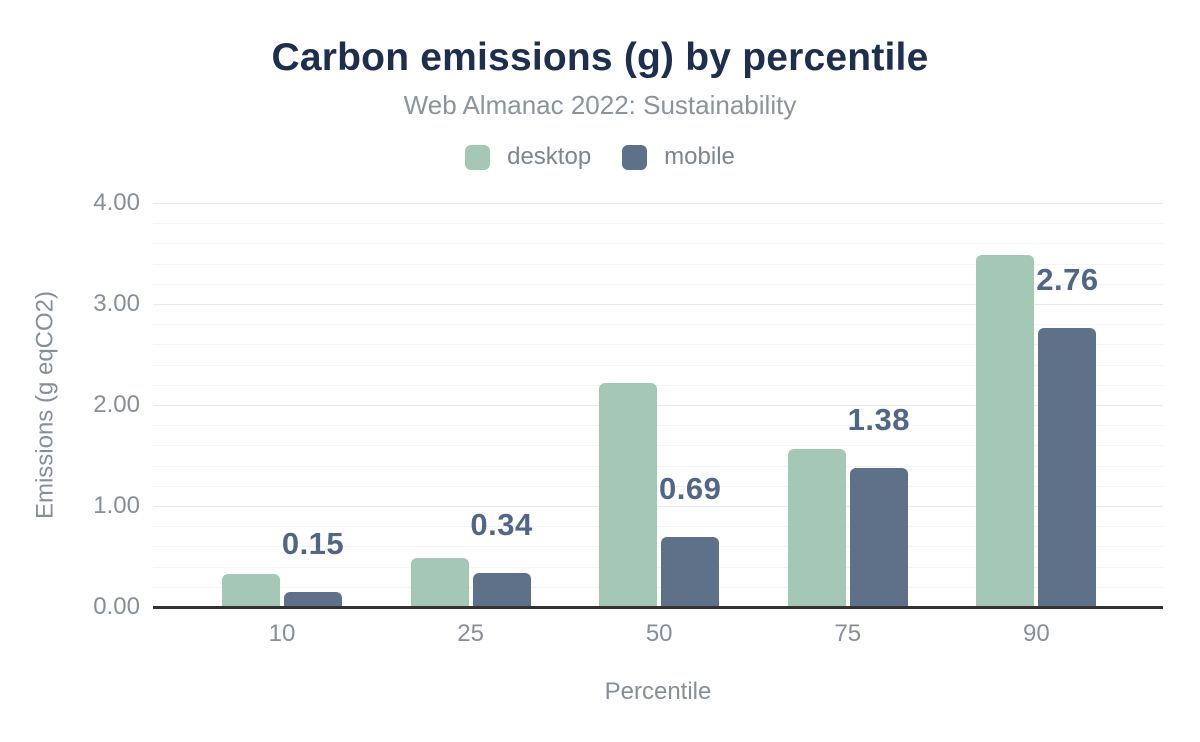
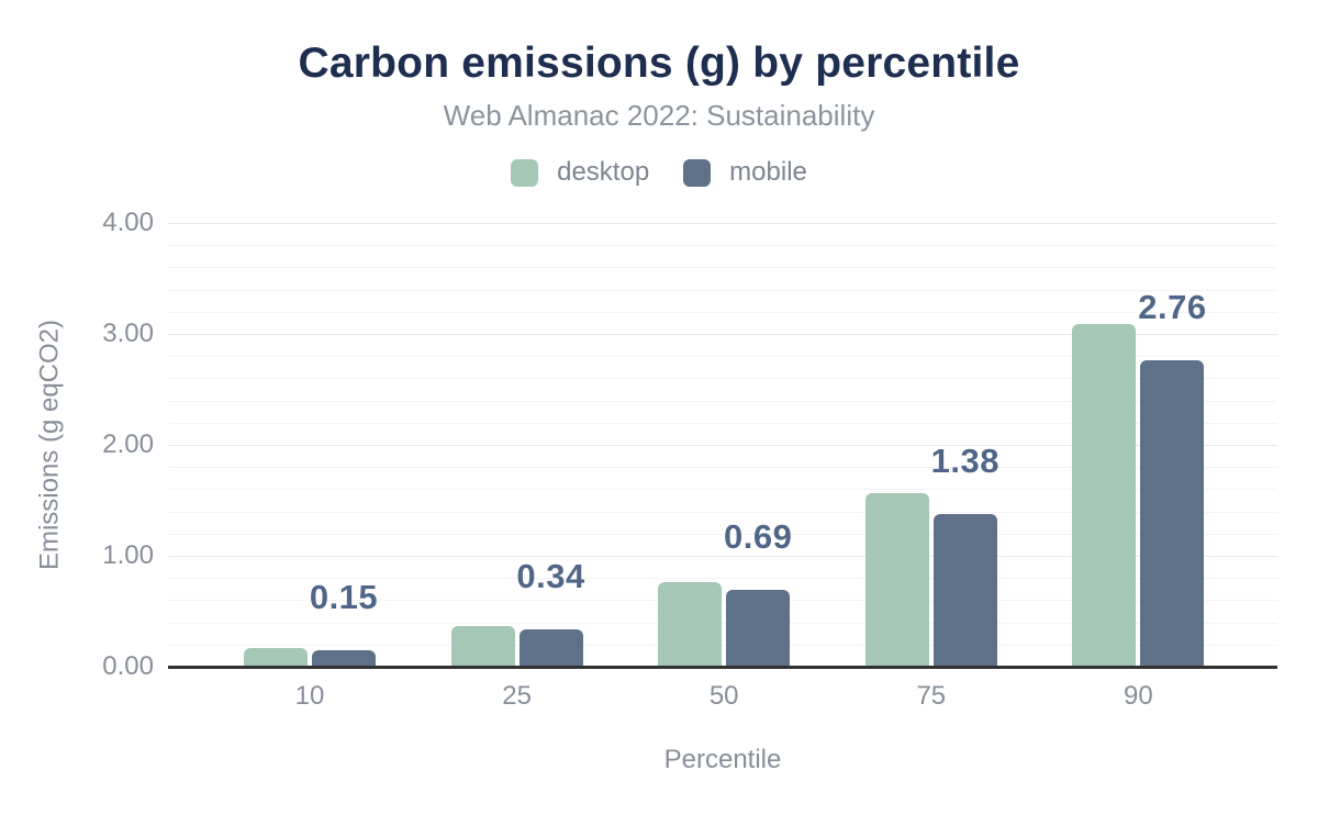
desktop/10: 0.33 -> 0.17
desktop/25: 0.49 -> 0.37
desktop/50: 2.22 -> 0.76
desktop/90: 3.49 -> 3.09
